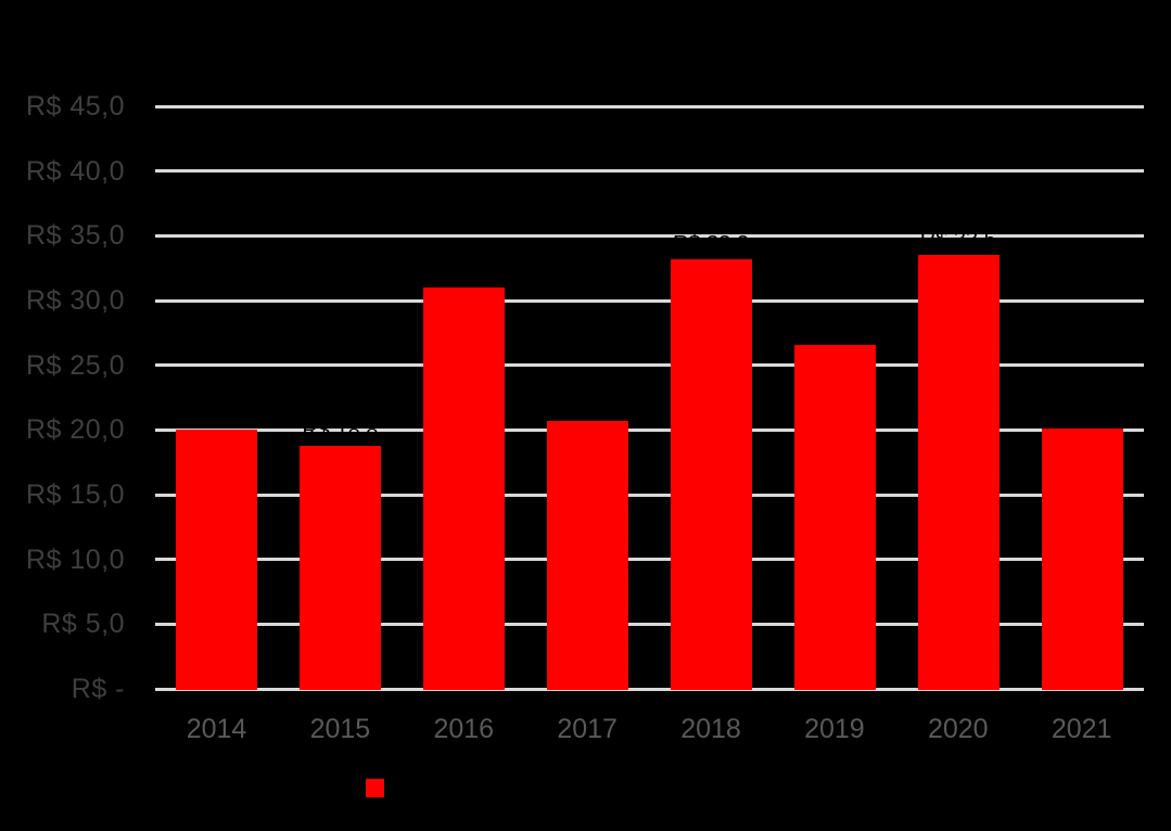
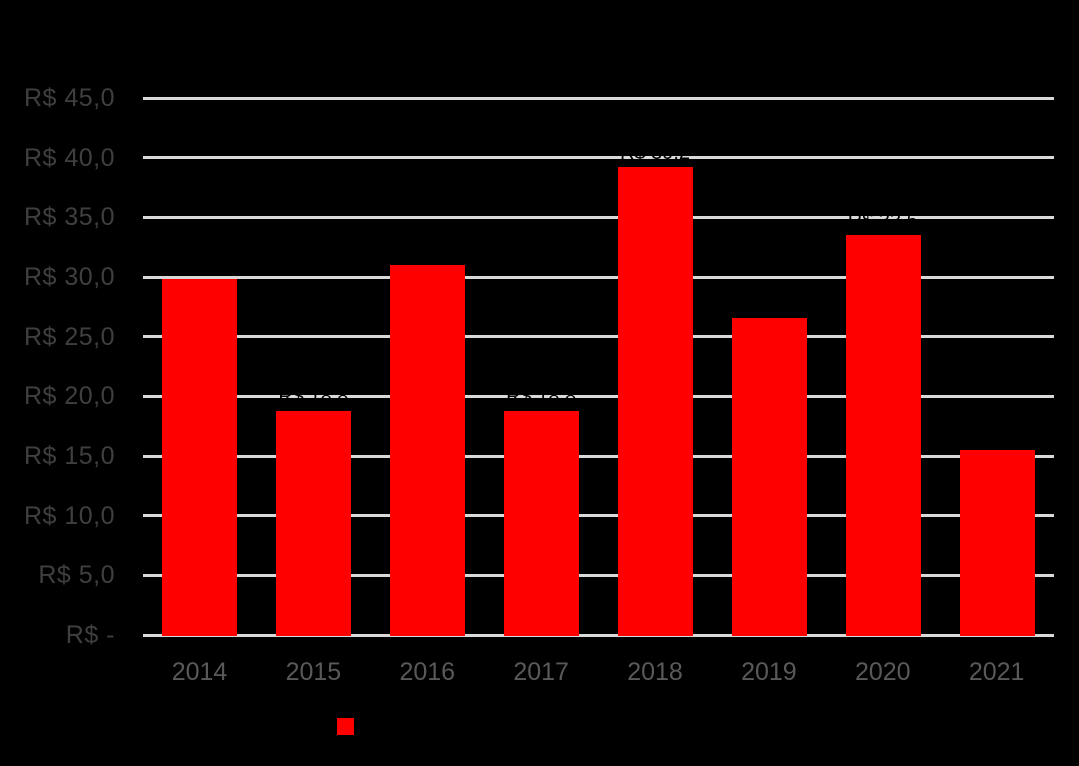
2014: 20,0 -> 29,8
2017: 20,7 -> 18,8
2018: 33,2 -> 39,2
2021: 20,1 -> 15,5
